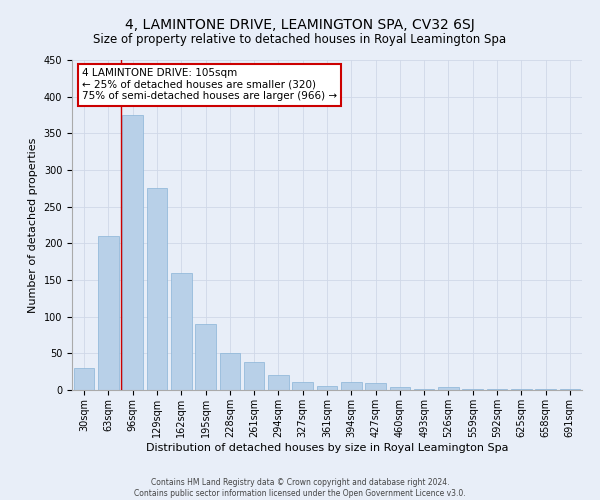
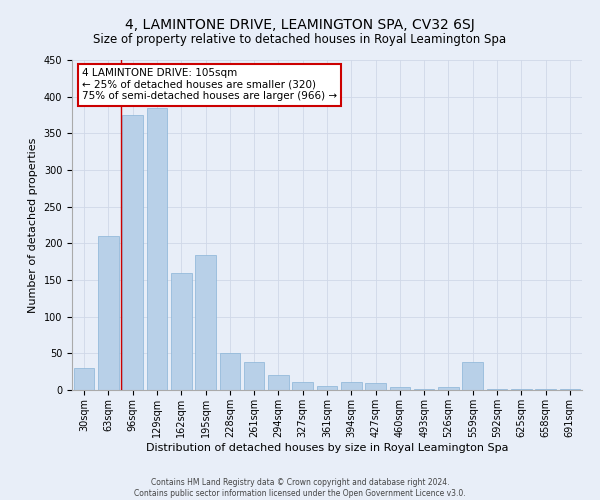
129sqm: 275 -> 384
195sqm: 90 -> 184
559sqm: 1 -> 38
